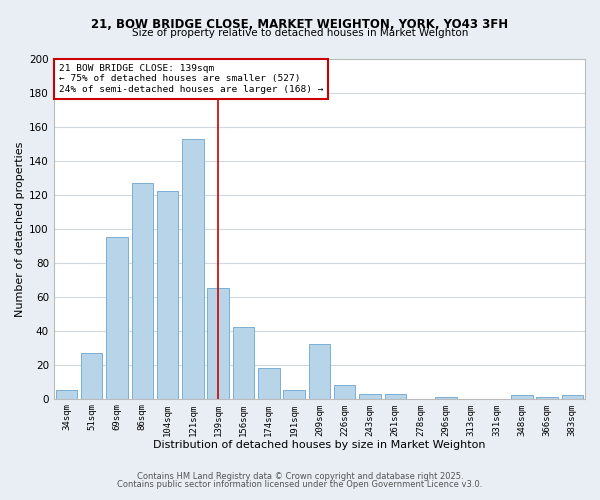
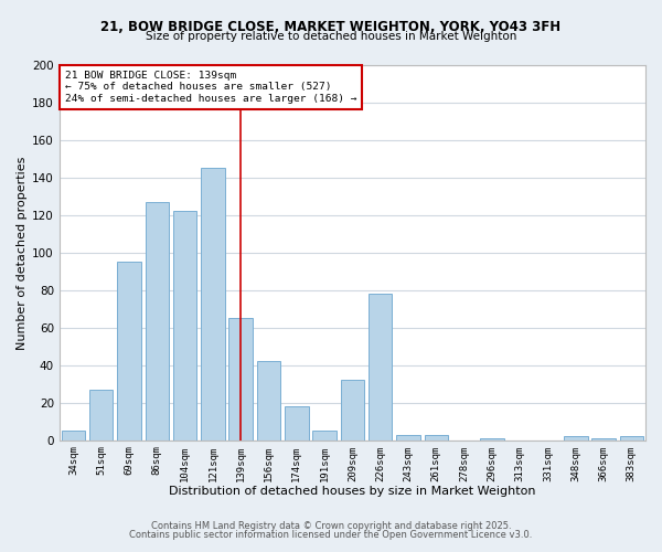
121sqm: 153 -> 145
226sqm: 8 -> 78
